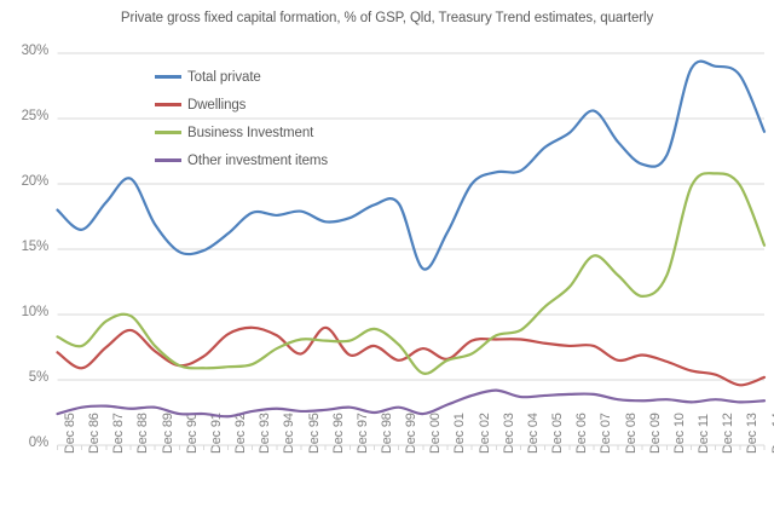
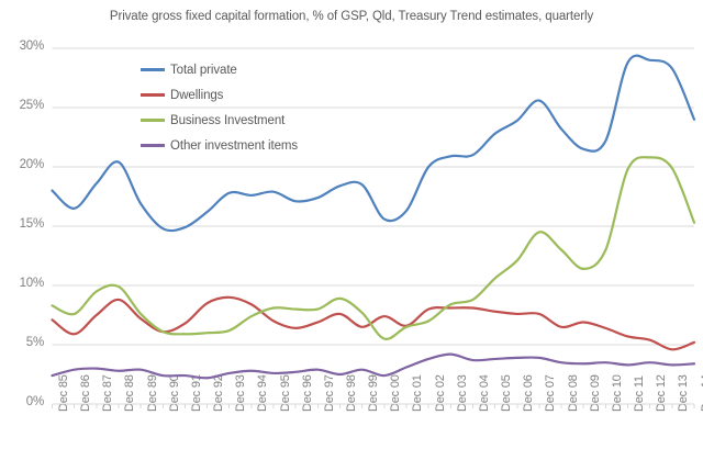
Dwellings/Dec 96: 9.0% -> 6.4%
Total private/Dec 00: 13.5% -> 15.6%
